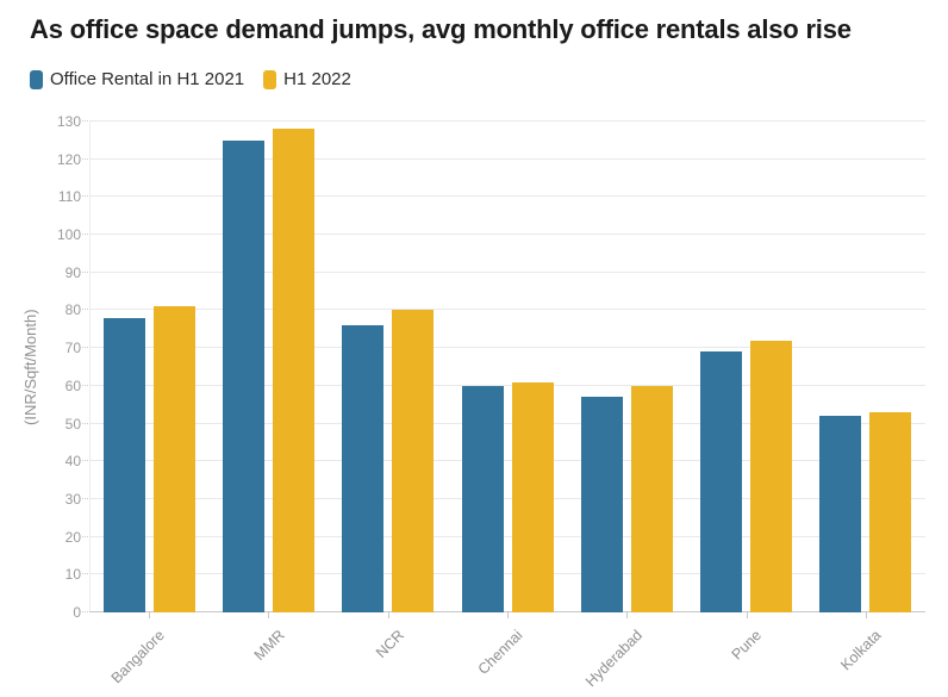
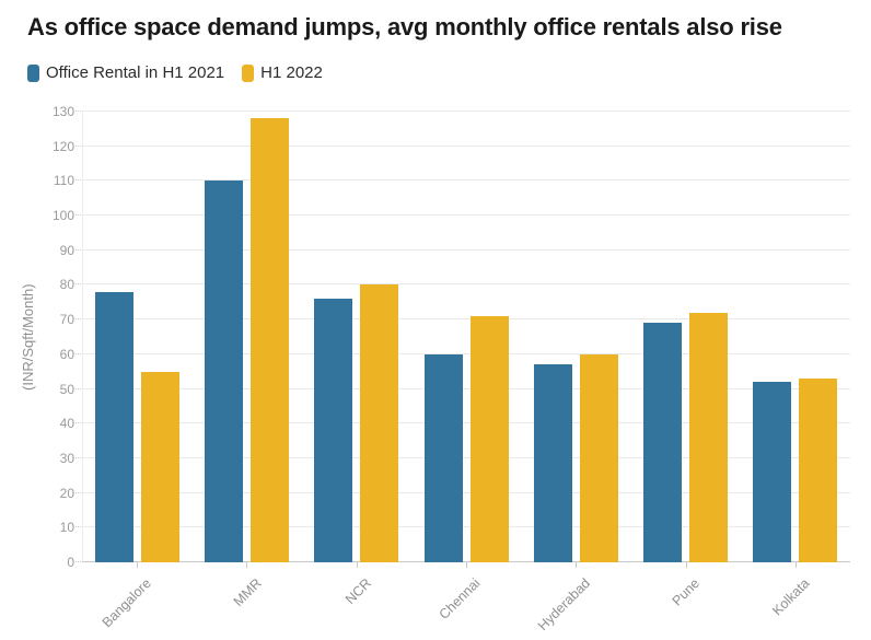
H1 2022/Bangalore: 81 -> 55
Office Rental in H1 2021/MMR: 125 -> 110
H1 2022/Chennai: 61 -> 71
